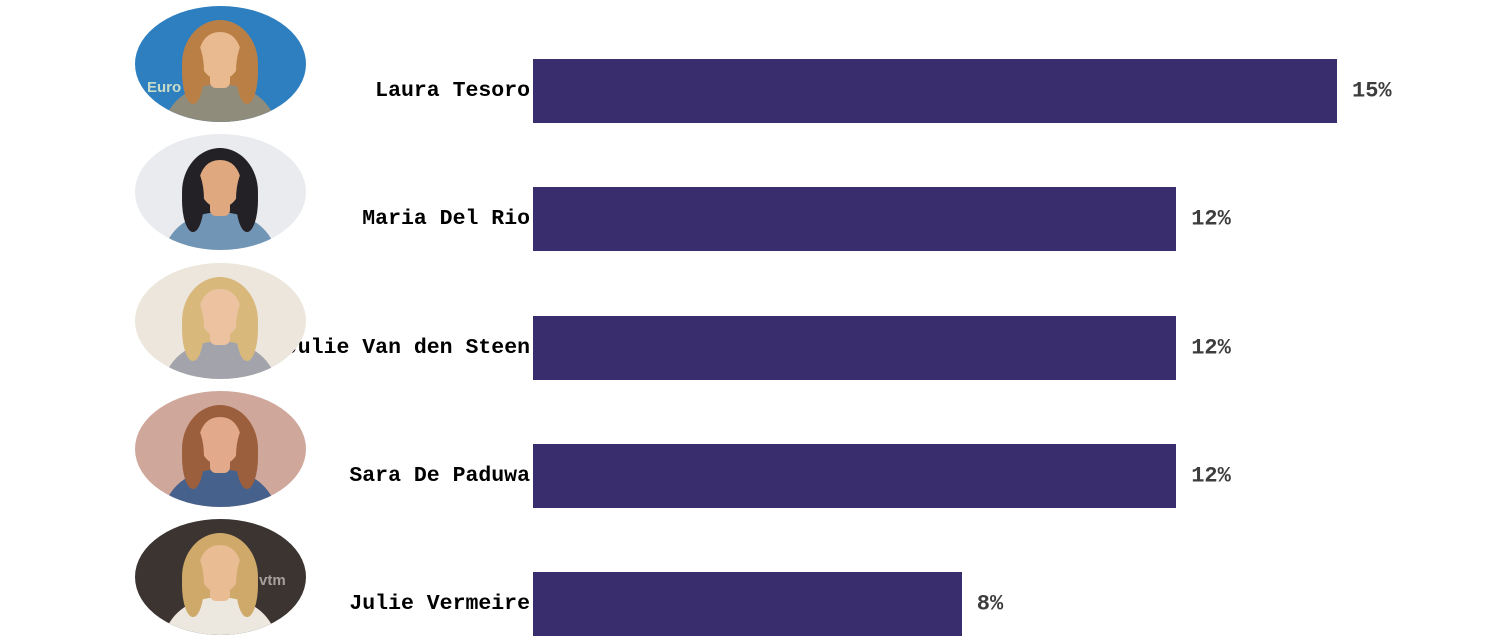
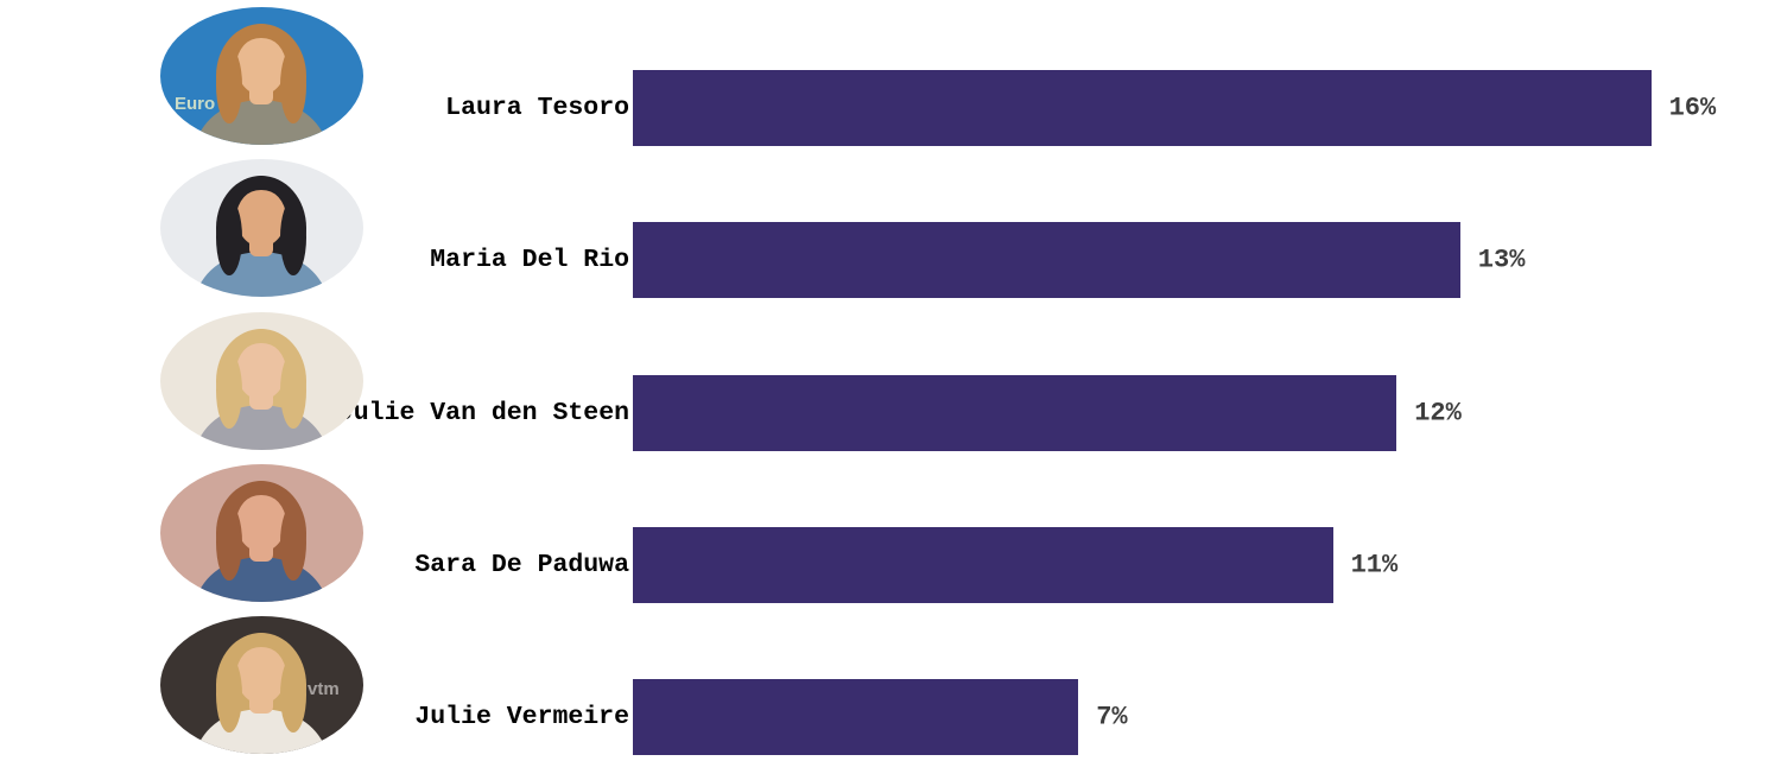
Laura Tesoro: 15% -> 16%
Maria Del Rio: 12% -> 13%
Sara De Paduwa: 12% -> 11%
Julie Vermeire: 8% -> 7%
